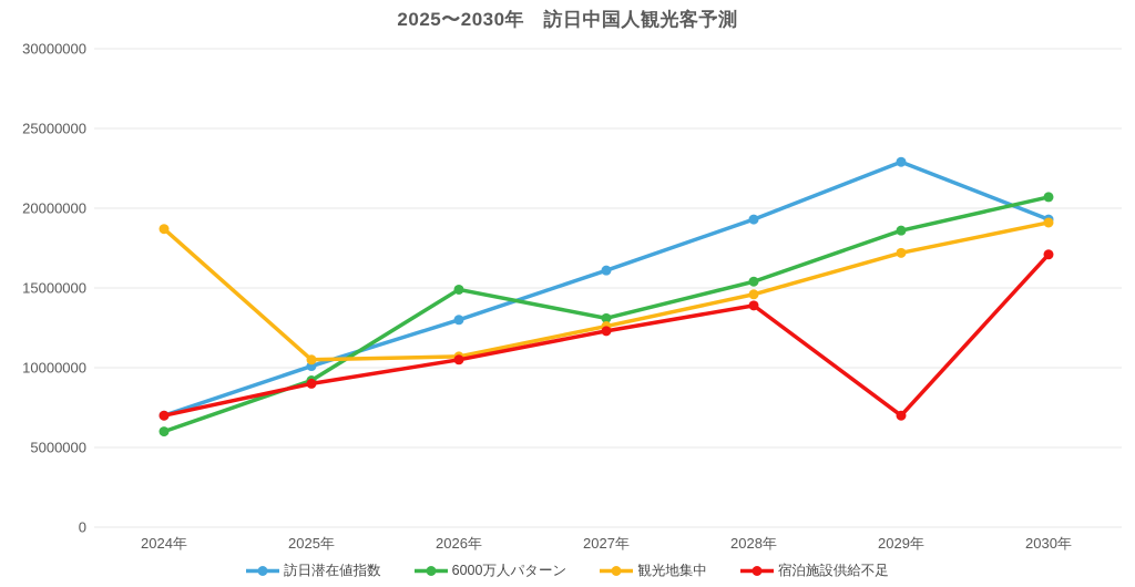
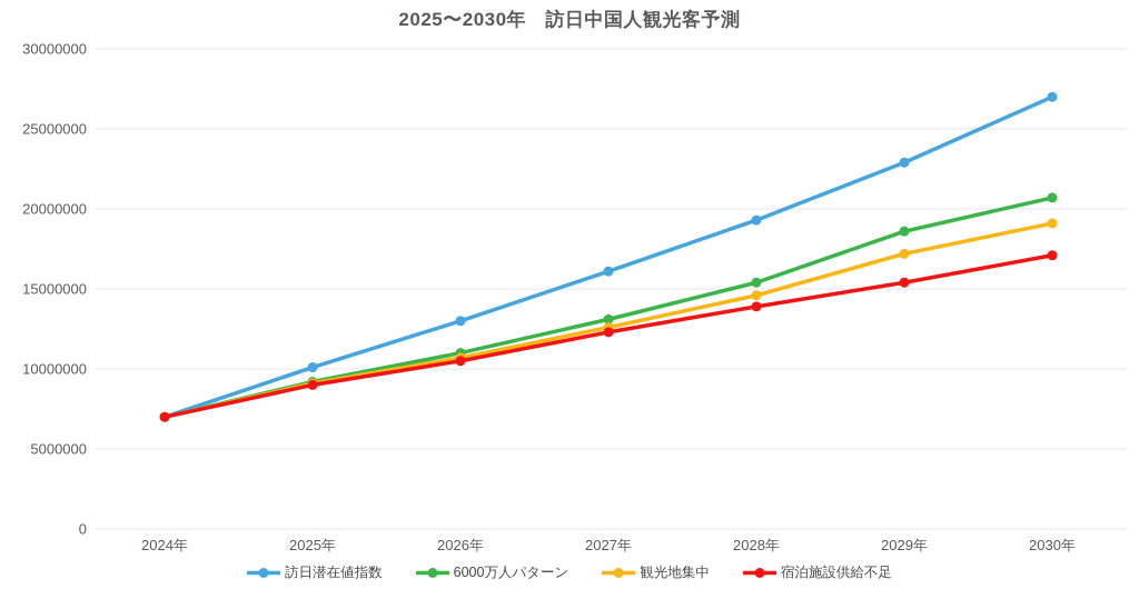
6000万人パターン/2024年: 6000000 -> 7000000
観光地集中/2024年: 18700000 -> 7000000
観光地集中/2025年: 10500000 -> 9100000
6000万人パターン/2026年: 14900000 -> 11000000
宿泊施設供給不足/2029年: 7000000 -> 15400000
訪日潜在値指数/2030年: 19300000 -> 27000000
